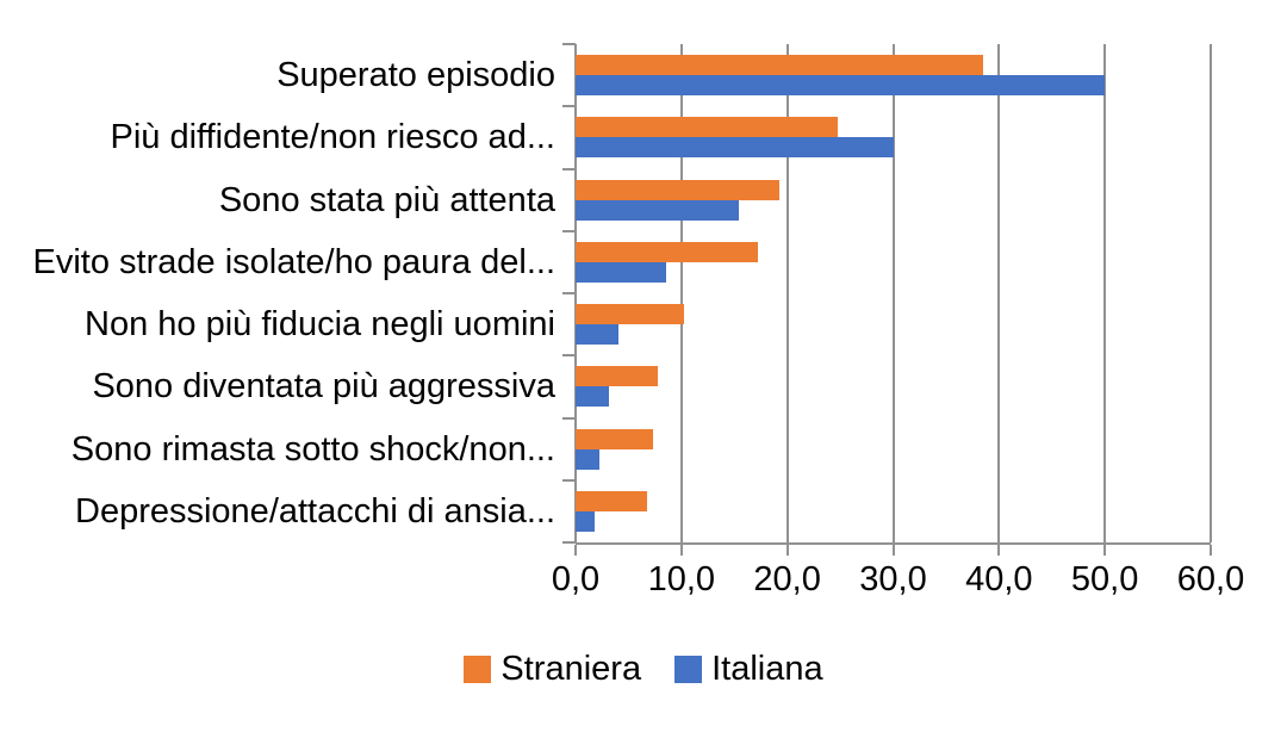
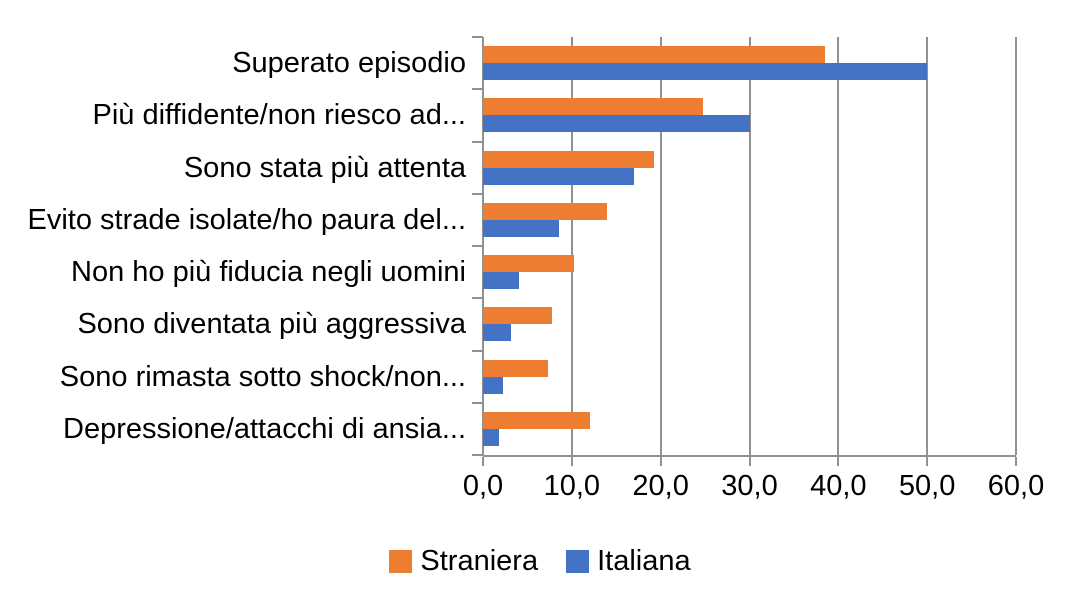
Italiana/Sono stata più attenta: 15 -> 17
Straniera/Evito strade isolate/ho paura del...: 17 -> 14
Straniera/Depressione/attacchi di ansia...: 7 -> 12
